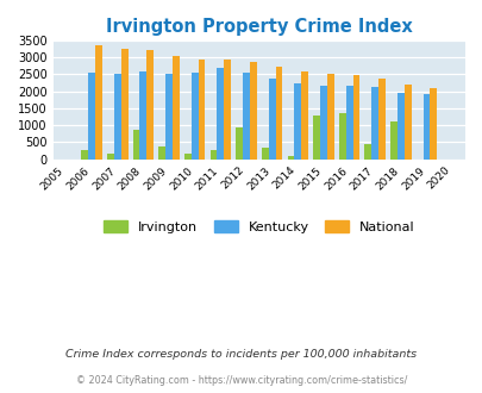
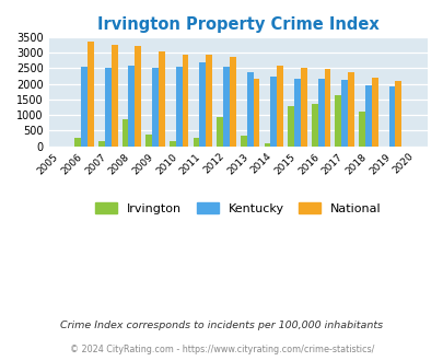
National/2013: 2720 -> 2150
Irvington/2017: 450 -> 1650
